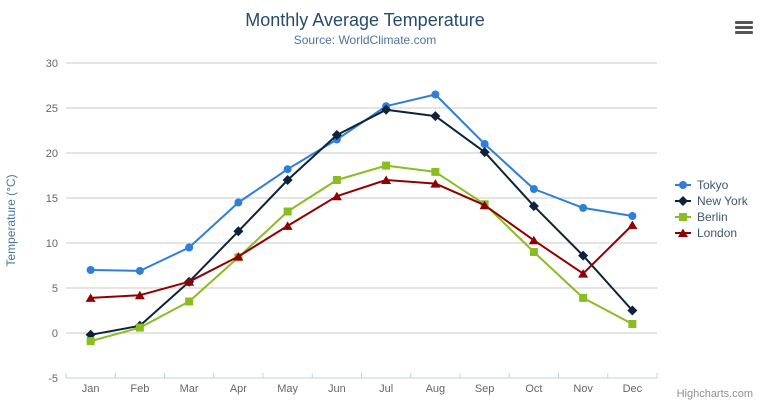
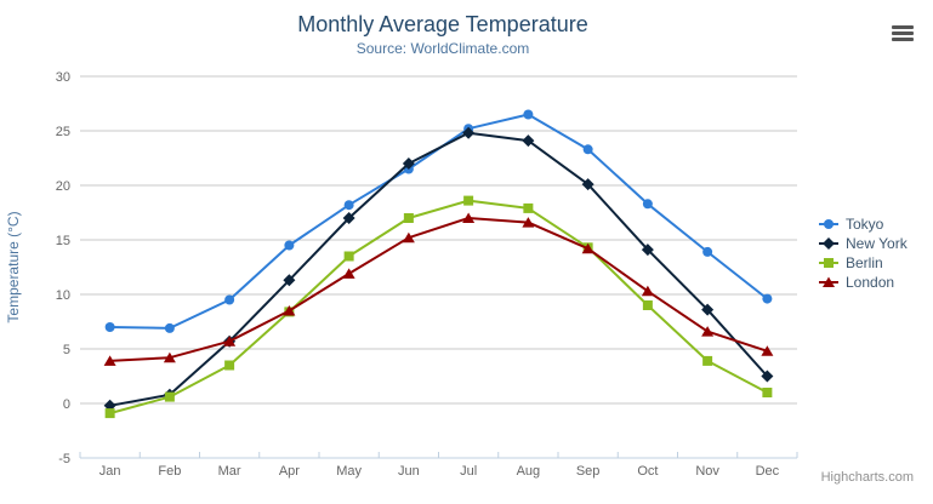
Tokyo/Sep: 21 -> 23
Tokyo/Oct: 16 -> 18
Tokyo/Dec: 13 -> 10
London/Dec: 12 -> 5
